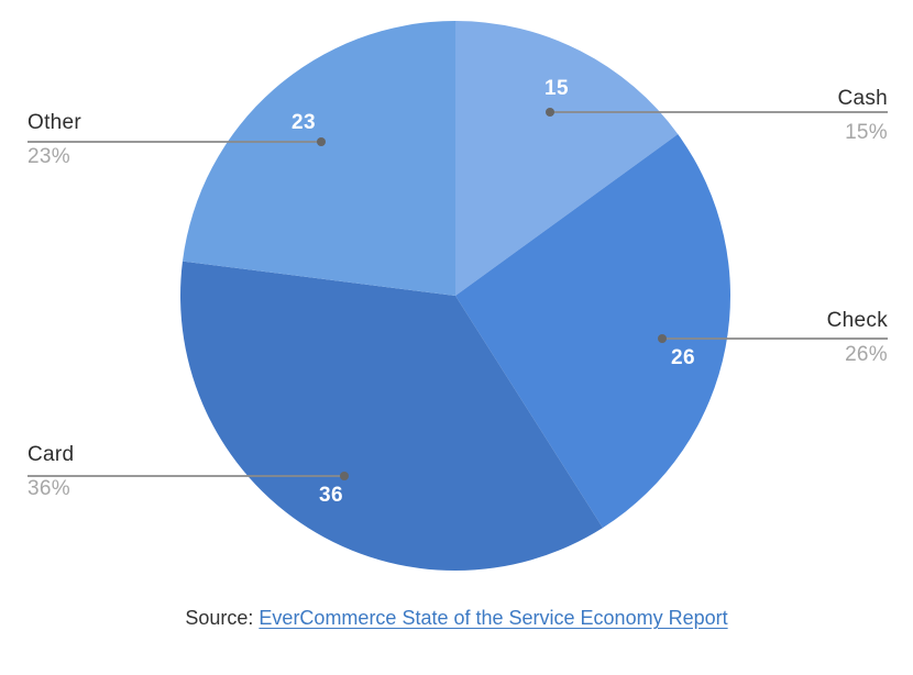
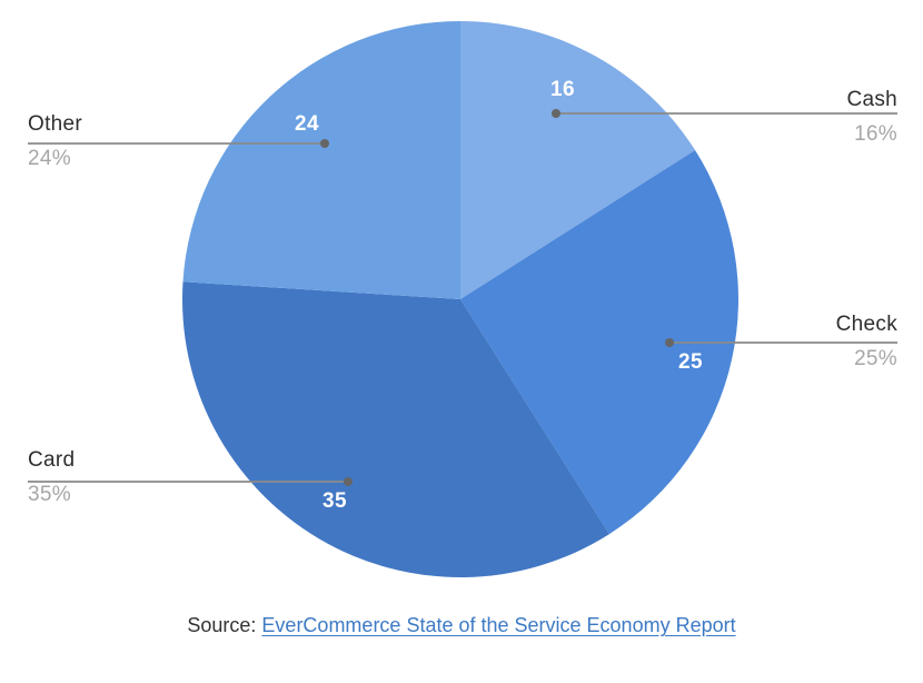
Cash: 15% -> 16%
Check: 26% -> 25%
Card: 36% -> 35%
Other: 23% -> 24%
